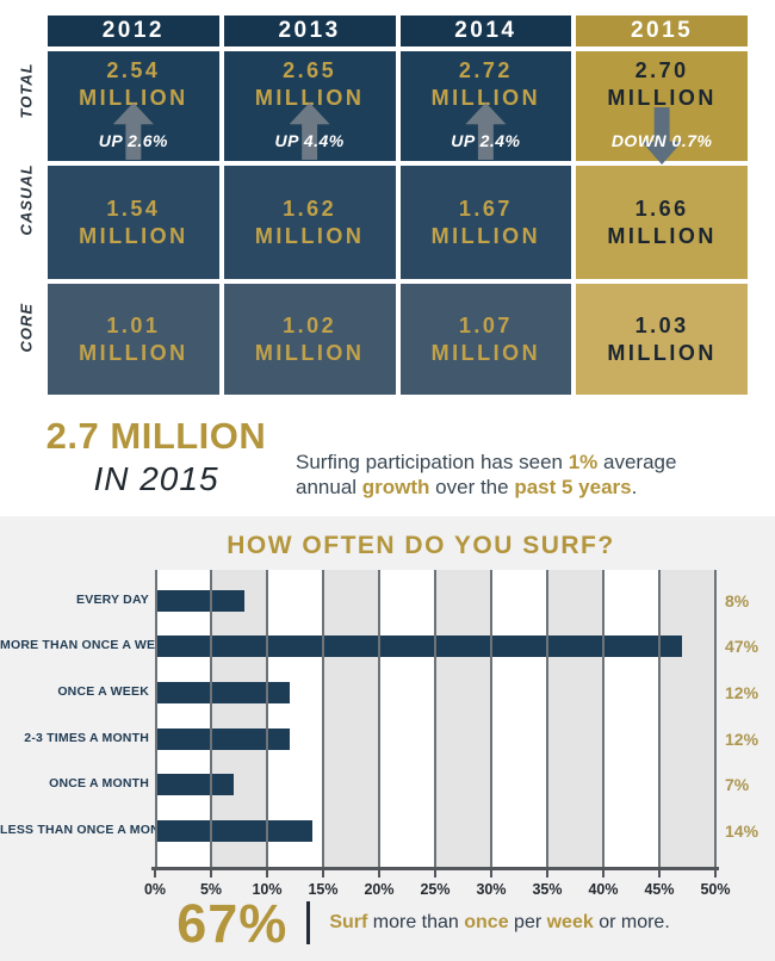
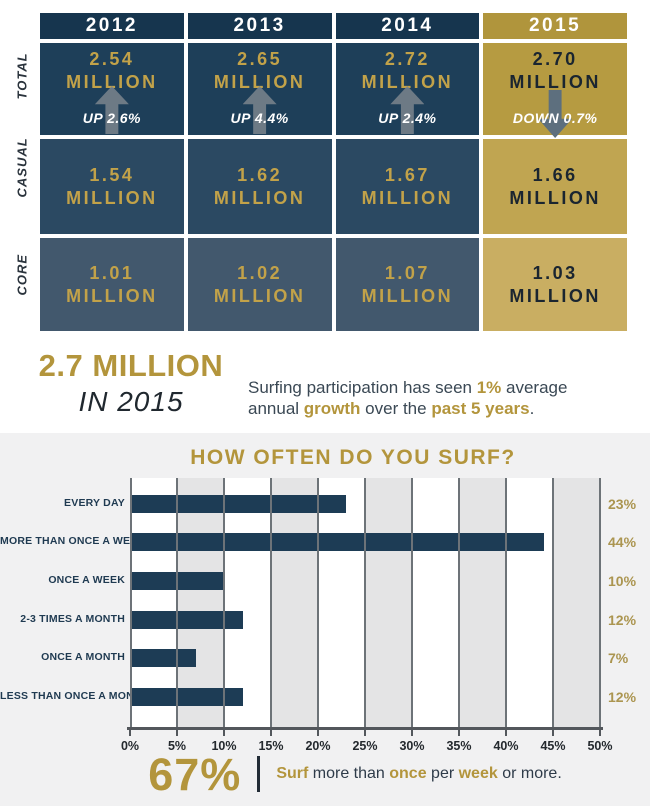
HOW OFTEN DO YOU SURF?/EVERY DAY: 8% -> 23%
HOW OFTEN DO YOU SURF?/MORE THAN ONCE A WEEK: 47% -> 44%
HOW OFTEN DO YOU SURF?/ONCE A WEEK: 12% -> 10%
HOW OFTEN DO YOU SURF?/LESS THAN ONCE A MONTH: 14% -> 12%
